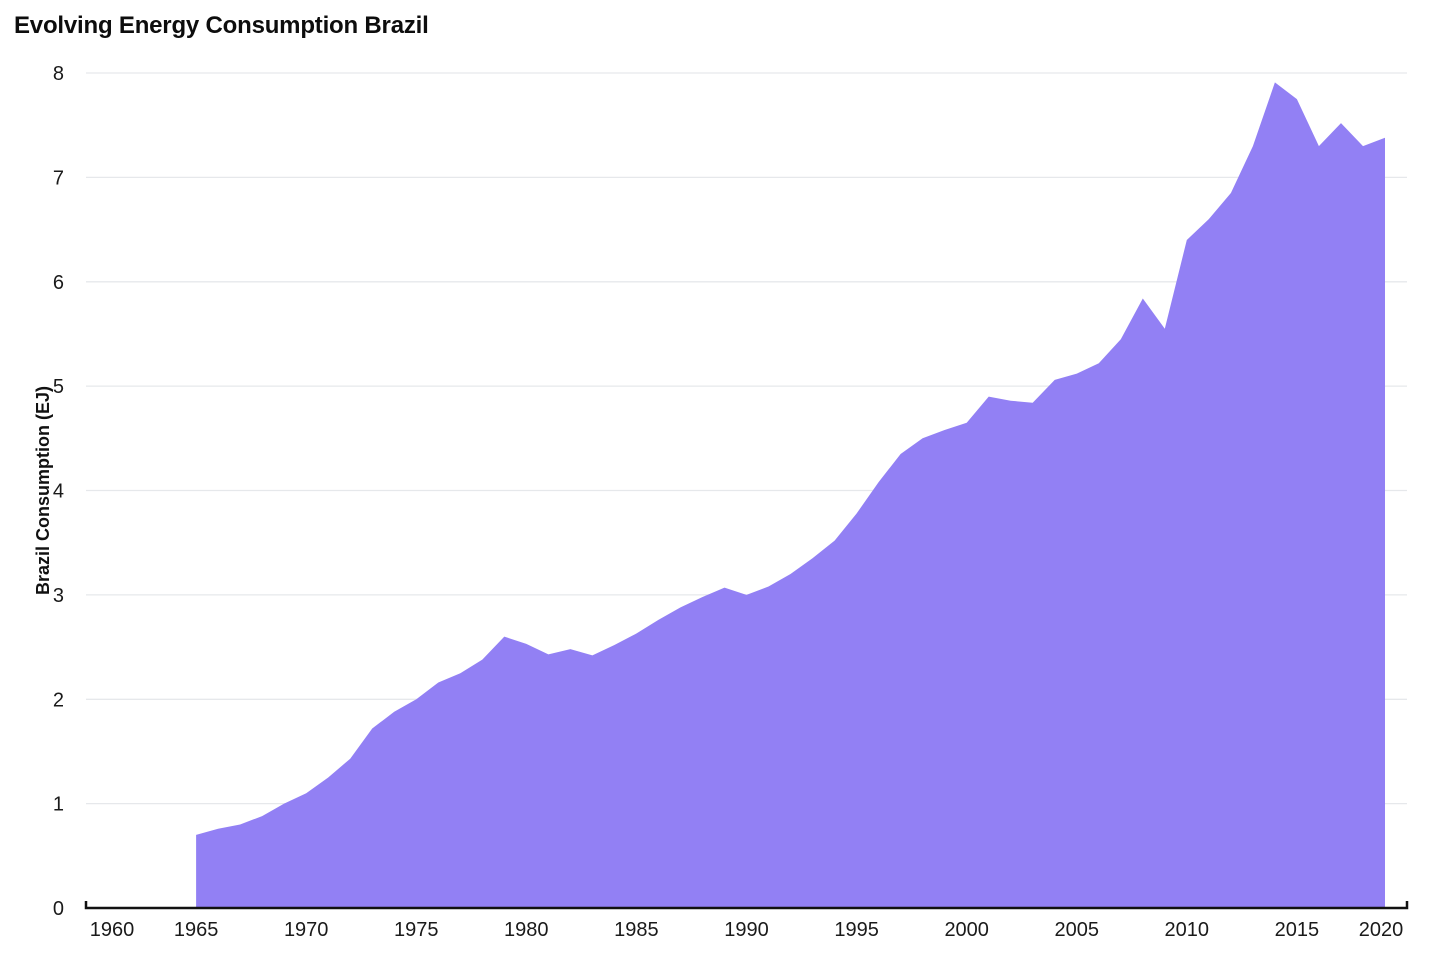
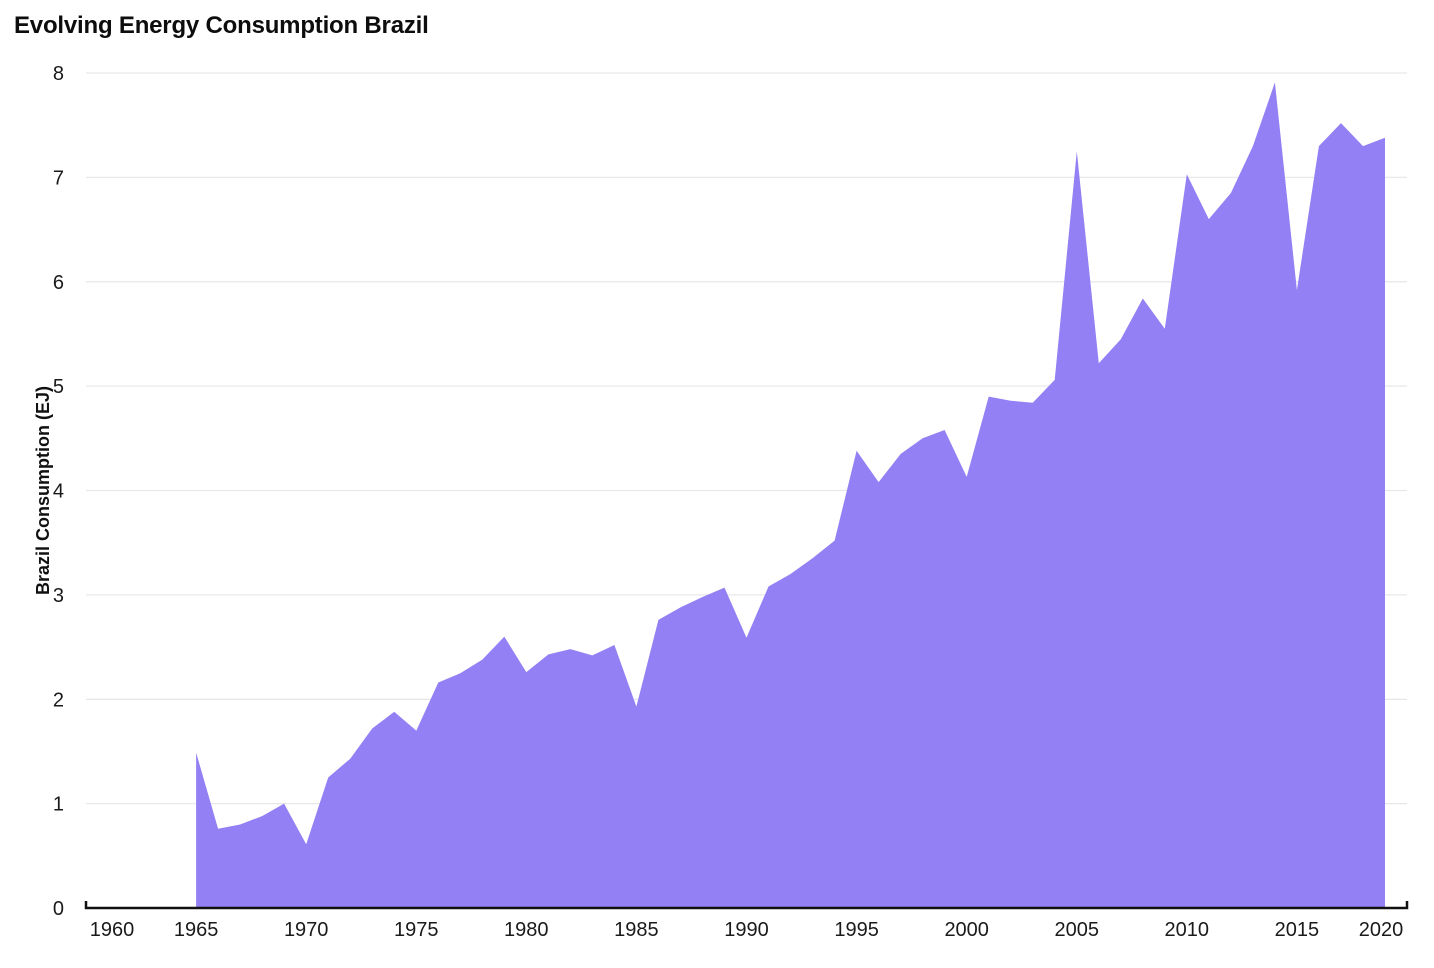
1965: 0.70 -> 1.49
1970: 1.10 -> 0.61
1975: 2.00 -> 1.70
1980: 2.53 -> 2.26
1985: 2.63 -> 1.93
1990: 3.00 -> 2.59
1995: 3.78 -> 4.38
2000: 4.65 -> 4.13
2005: 5.12 -> 7.25
2010: 6.40 -> 7.03
2015: 7.75 -> 5.92
